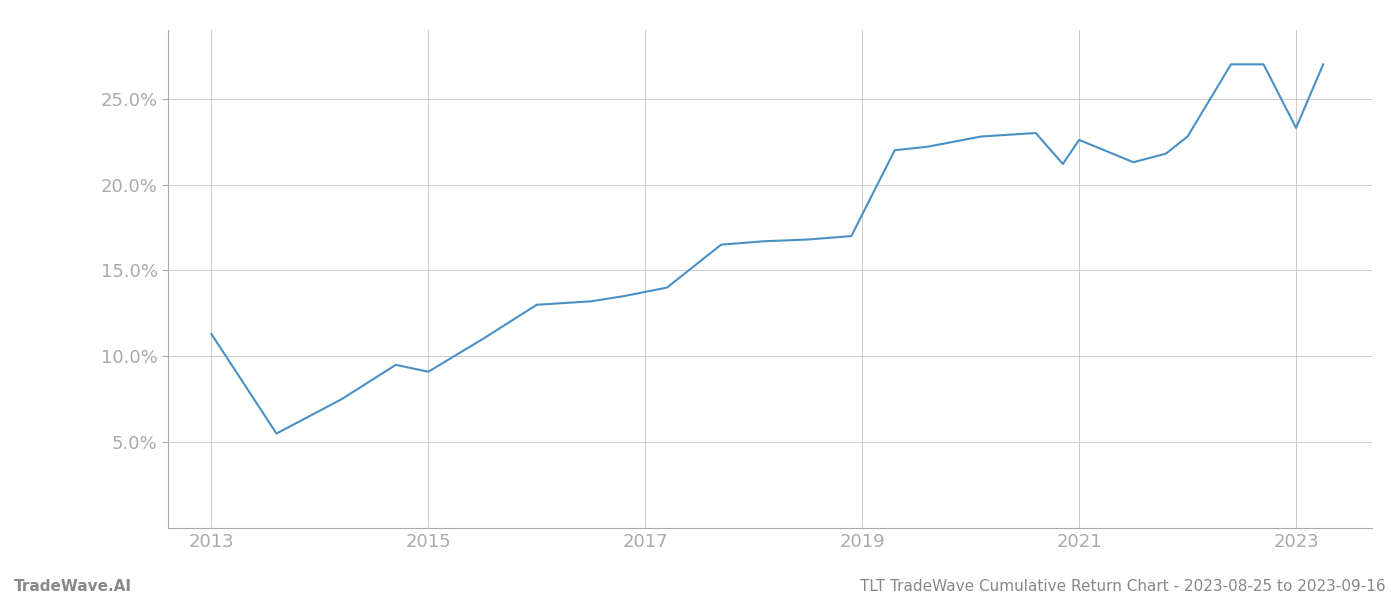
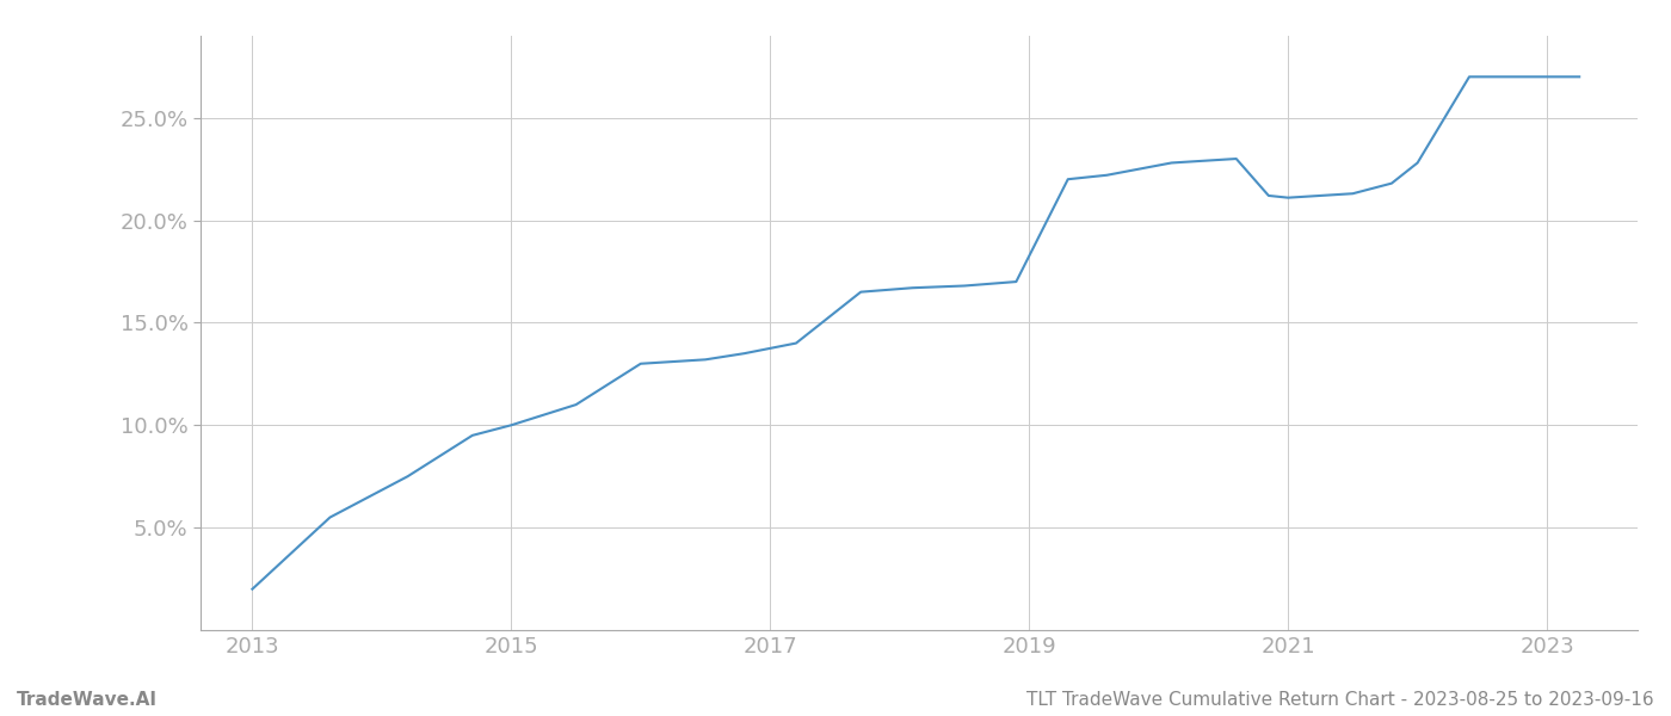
2013: 11.3% -> 2.0%
2015: 9.1% -> 10.0%
2021: 22.6% -> 21.1%
2023: 23.3% -> 27.0%
